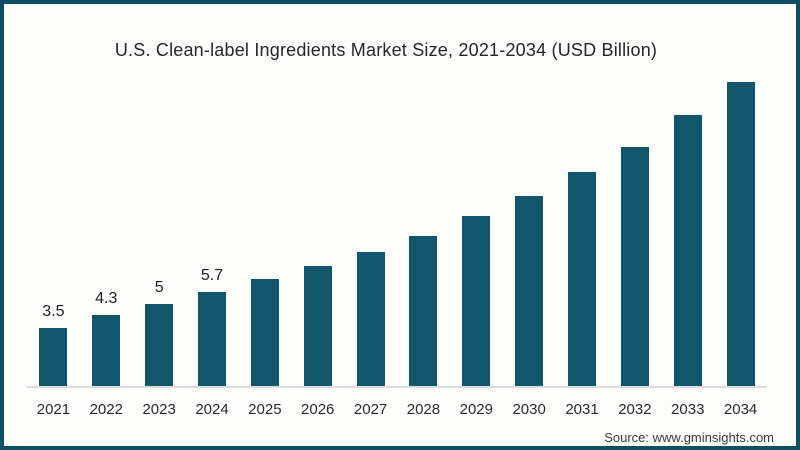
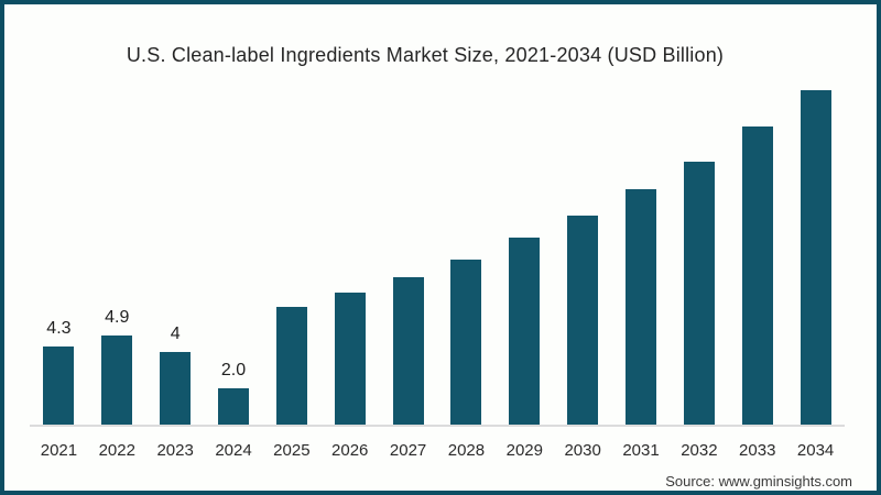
2021: 3.5 -> 4.3
2022: 4.3 -> 4.9
2023: 5 -> 4
2024: 5.7 -> 2.0
